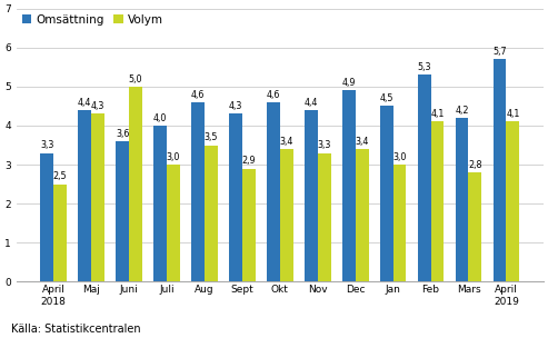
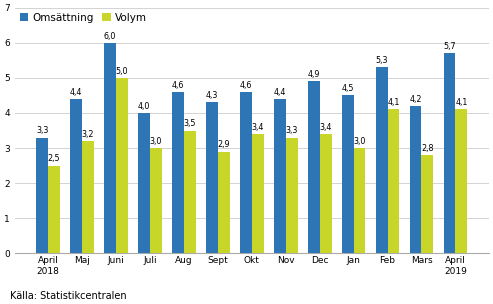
Volym/Maj: 4,3 -> 3,2
Omsättning/Juni: 3,6 -> 6,0
